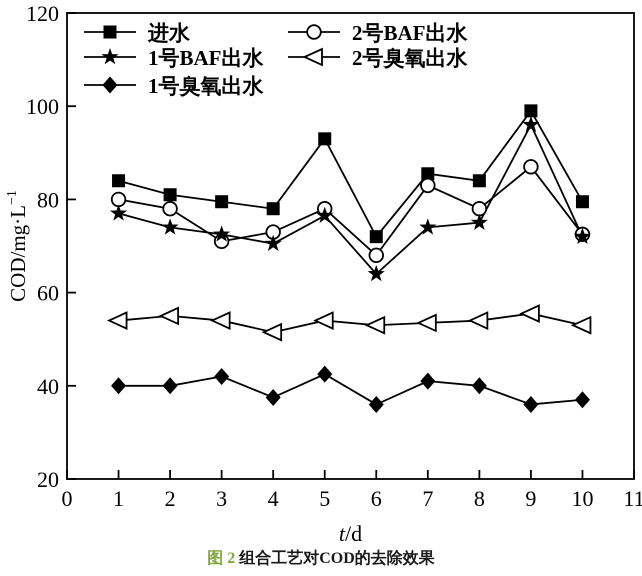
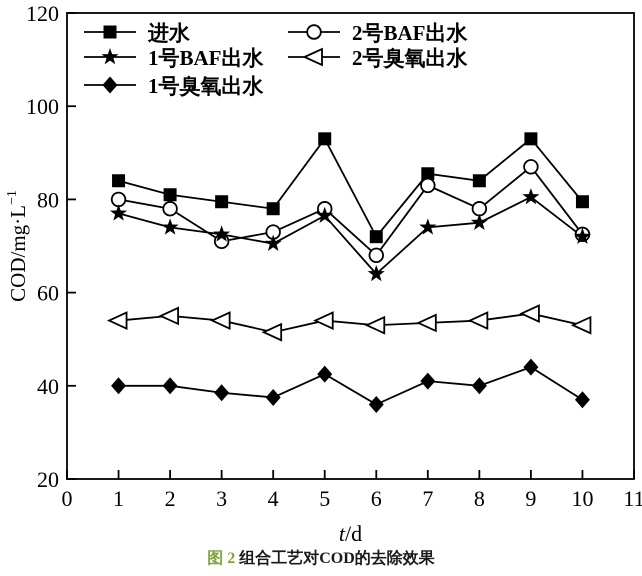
1号臭氧出水/3: 42 -> 38
进水/9: 99 -> 93
1号BAF出水/9: 96 -> 80
1号臭氧出水/9: 36 -> 44
